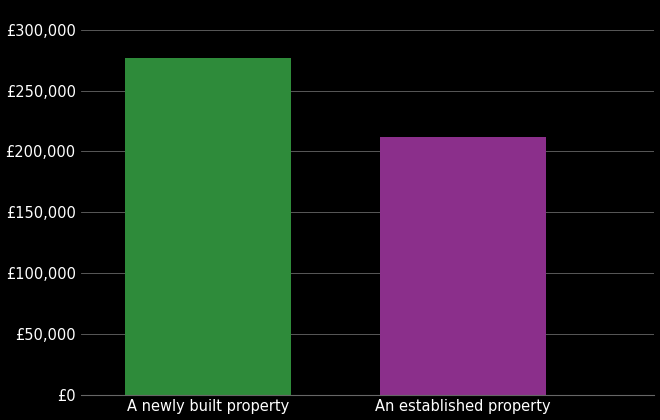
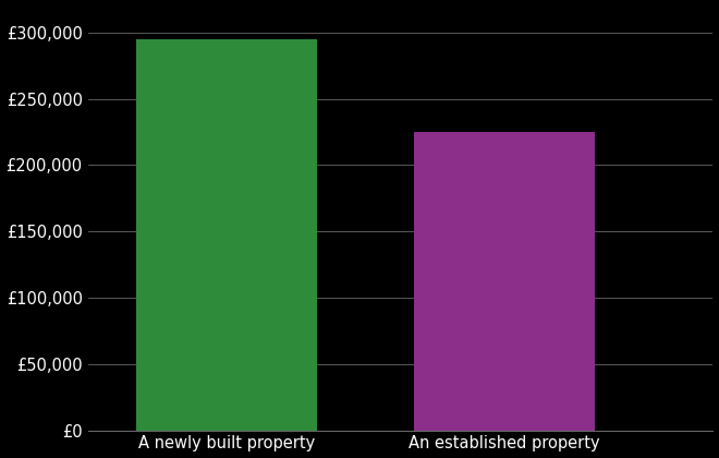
A newly built property: £277,000 -> £295,000
An established property: £212,000 -> £225,000
